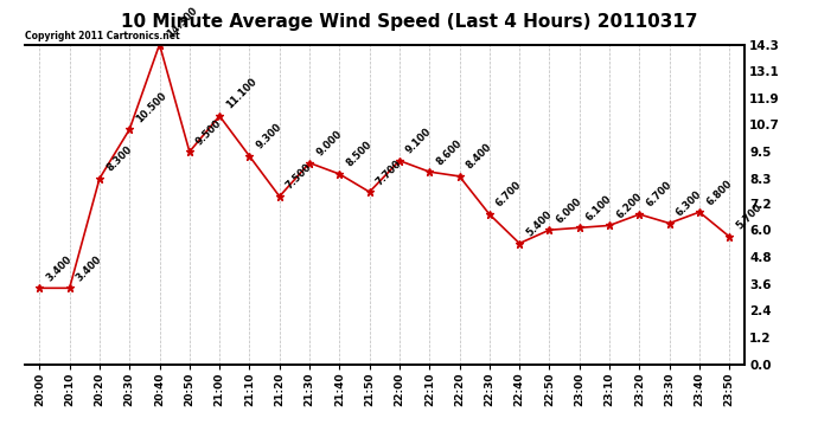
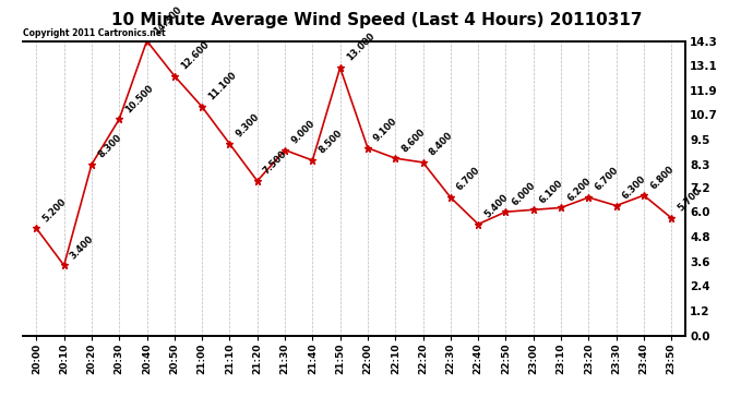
20:00: 3.400 -> 5.200
20:50: 9.500 -> 12.600
21:50: 7.700 -> 13.000
